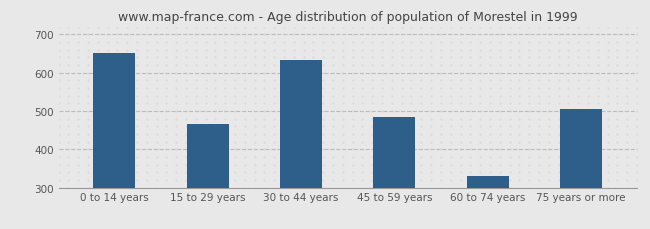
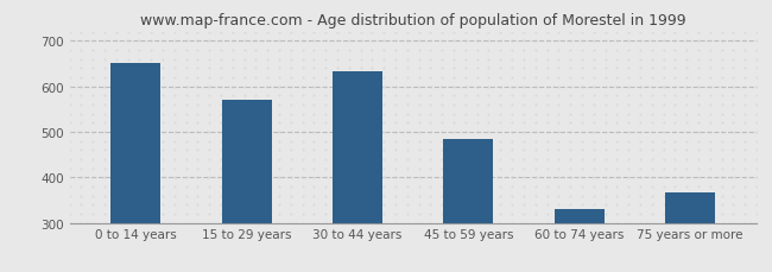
15 to 29 years: 465 -> 570
75 years or more: 505 -> 368
